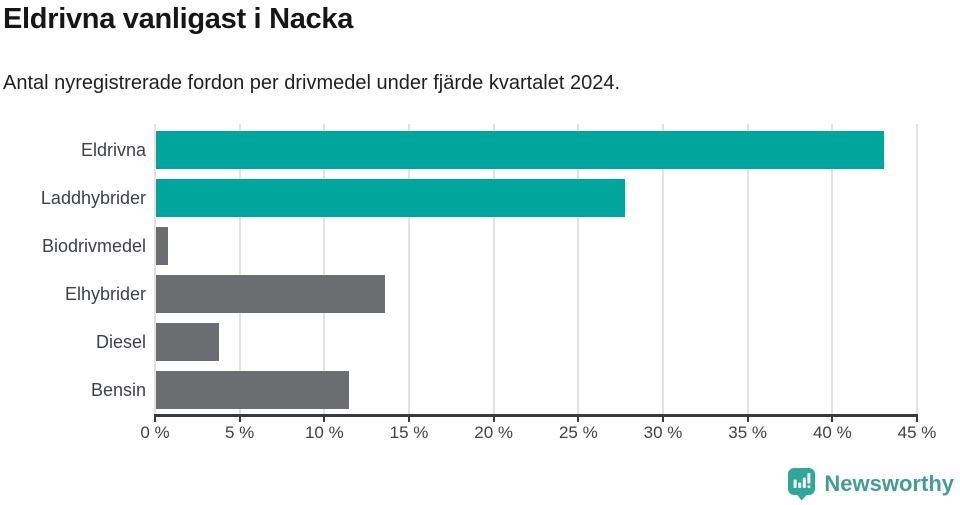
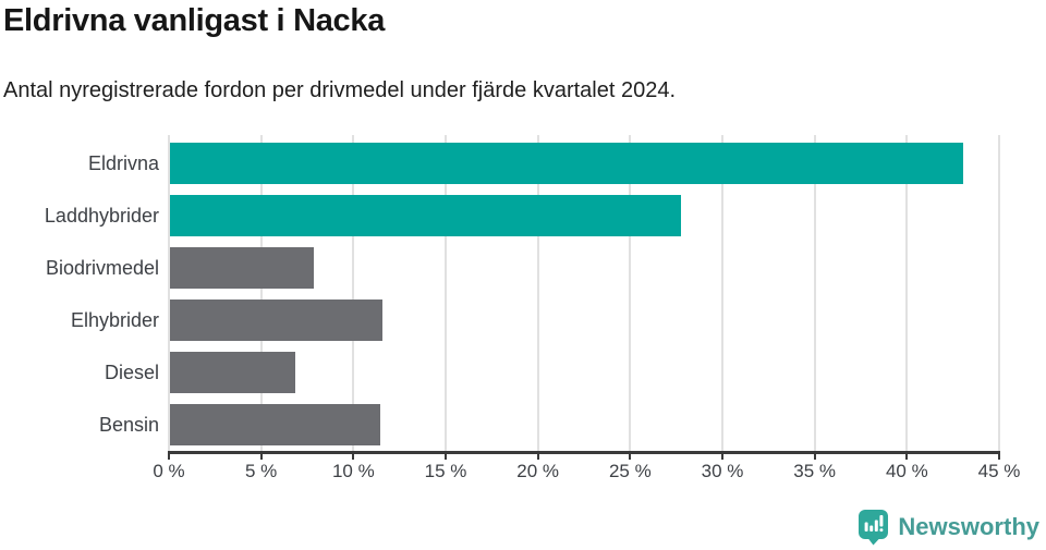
Biodrivmedel: 0.7% -> 7.8%
Elhybrider: 13.5% -> 11.5%
Diesel: 3.7% -> 6.8%
